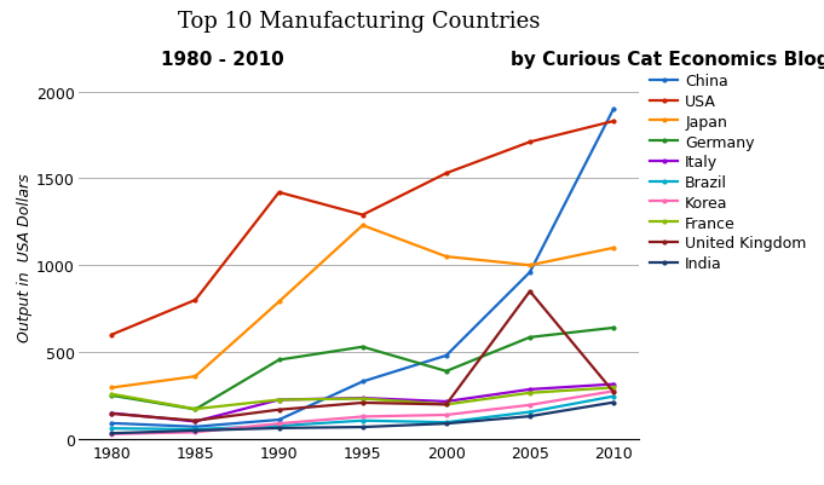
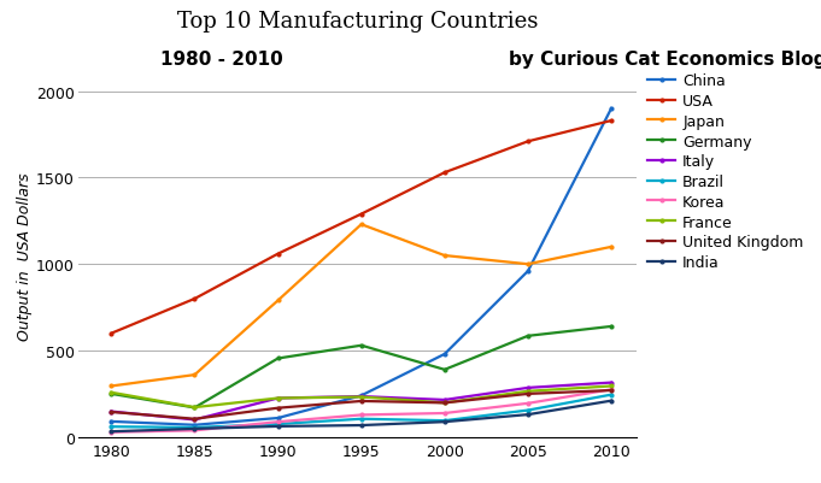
USA/1990: 1420 -> 1060
China/1995: 330 -> 240
United Kingdom/2005: 850 -> 250
